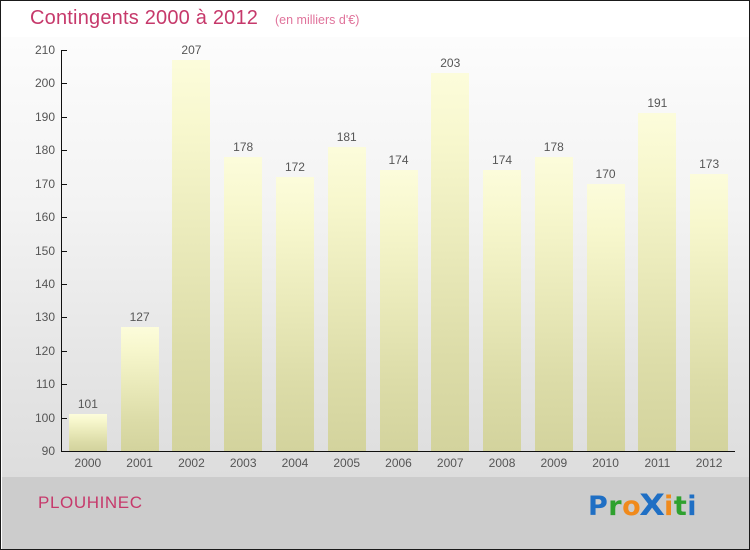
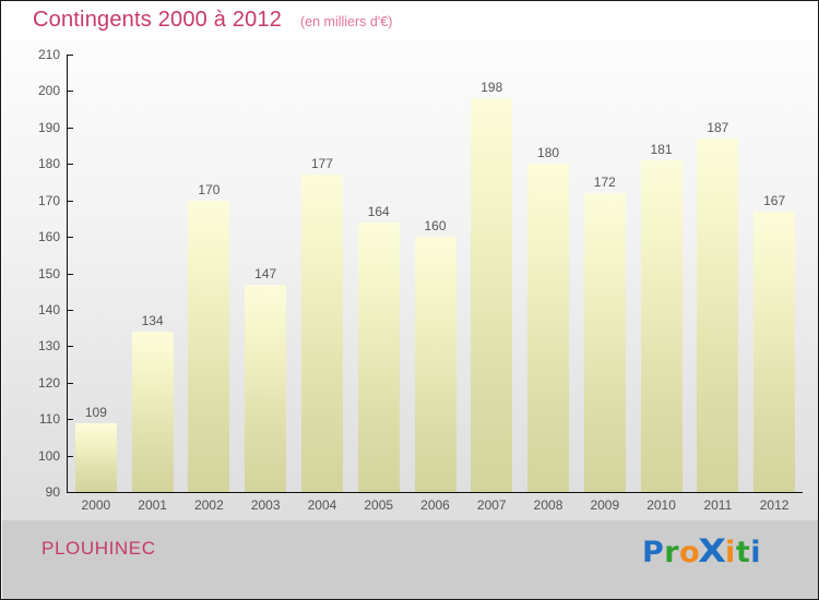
2000: 101 -> 109
2001: 127 -> 134
2002: 207 -> 170
2003: 178 -> 147
2004: 172 -> 177
2005: 181 -> 164
2006: 174 -> 160
2007: 203 -> 198
2008: 174 -> 180
2009: 178 -> 172
2010: 170 -> 181
2011: 191 -> 187
2012: 173 -> 167
